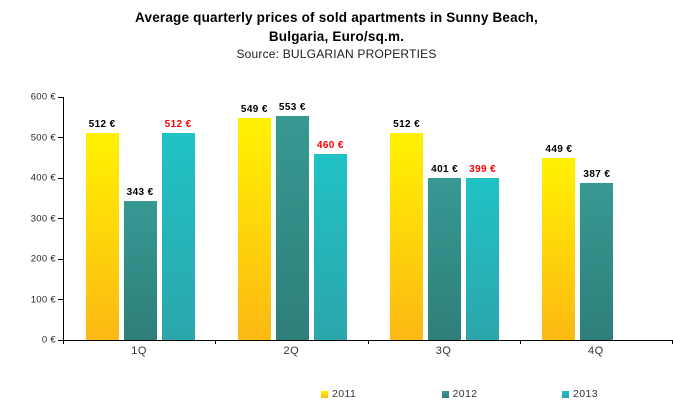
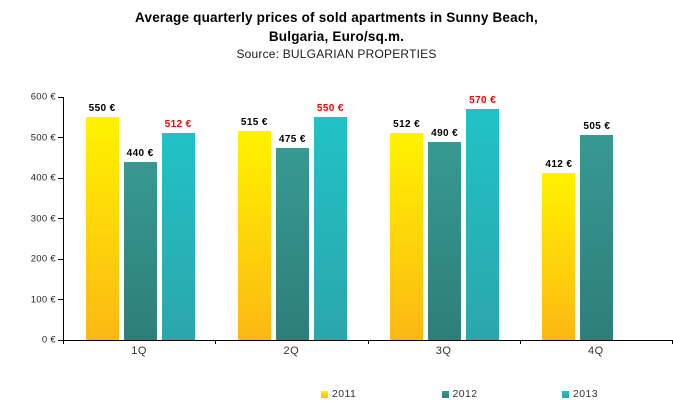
2011/1Q: 512 -> 550
2012/1Q: 343 -> 440
2011/2Q: 549 -> 515
2012/2Q: 553 -> 475
2013/2Q: 460 -> 550
2012/3Q: 401 -> 490
2013/3Q: 399 -> 570
2011/4Q: 449 -> 412
2012/4Q: 387 -> 505
